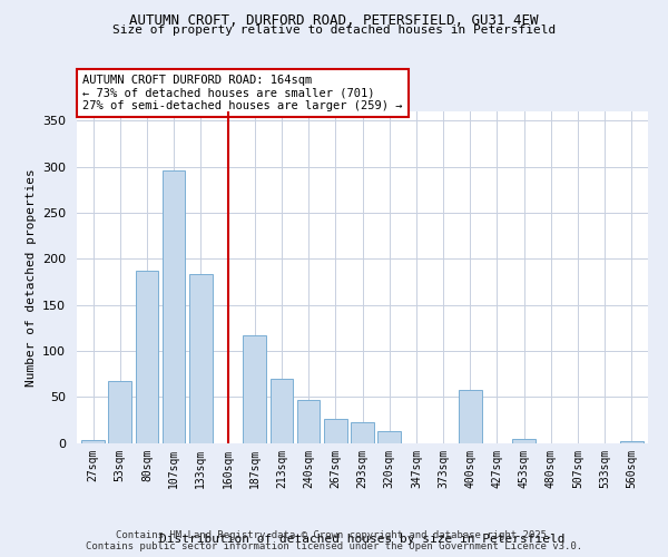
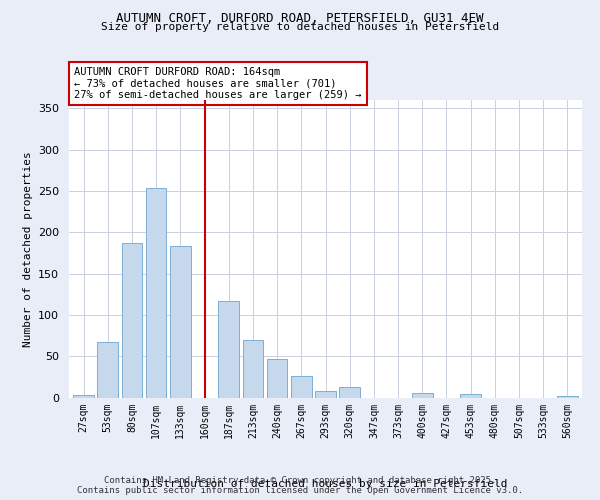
107sqm: 296 -> 254
293sqm: 22 -> 8
400sqm: 58 -> 6
